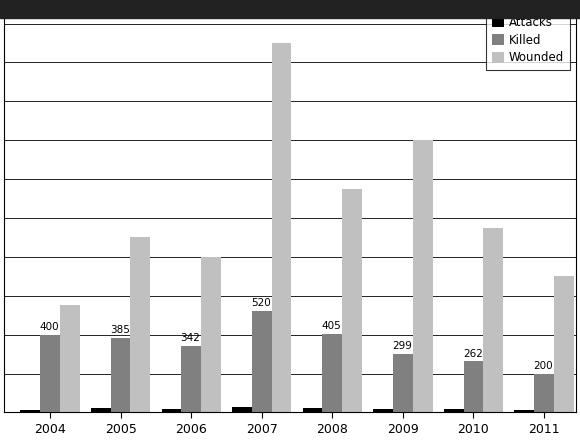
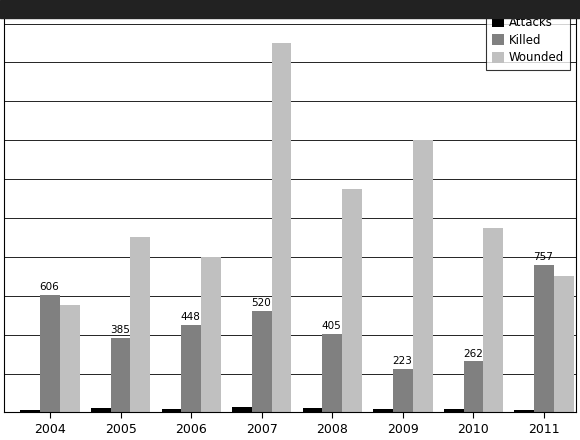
Killed/2004: 400 -> 606
Killed/2006: 342 -> 448
Killed/2009: 299 -> 223
Killed/2011: 200 -> 757
